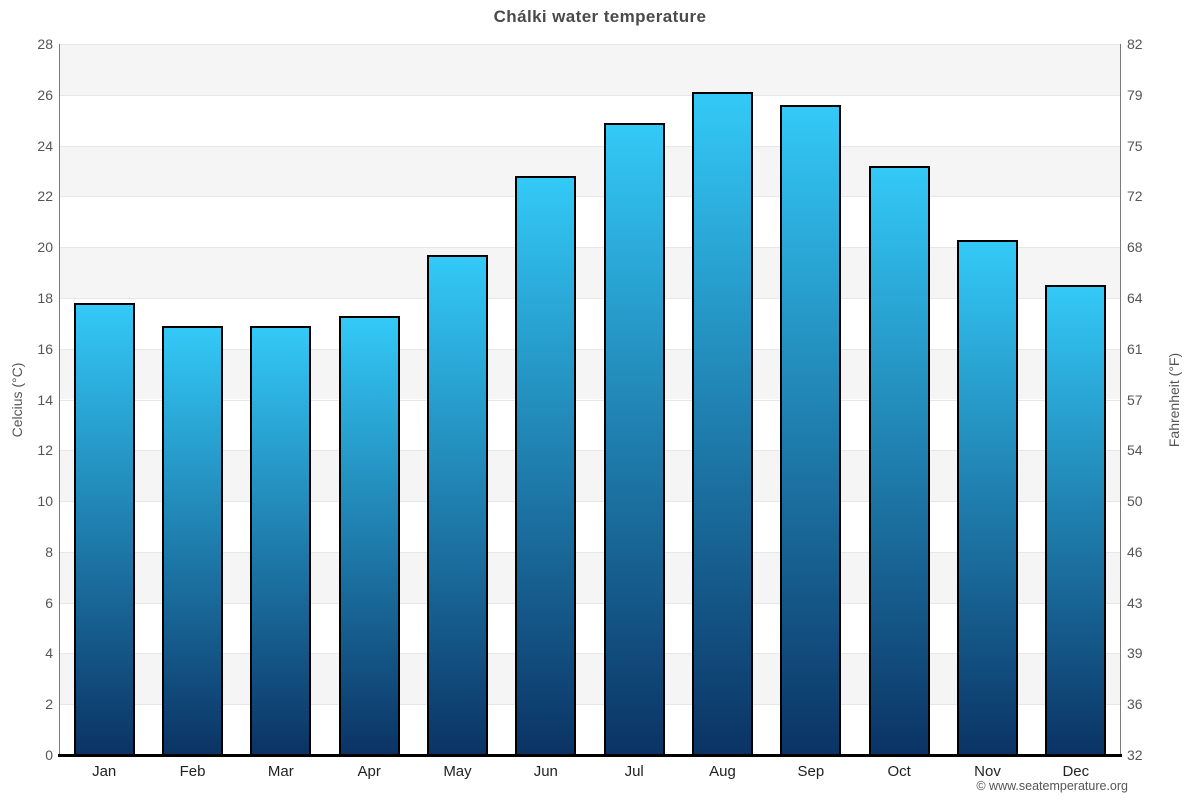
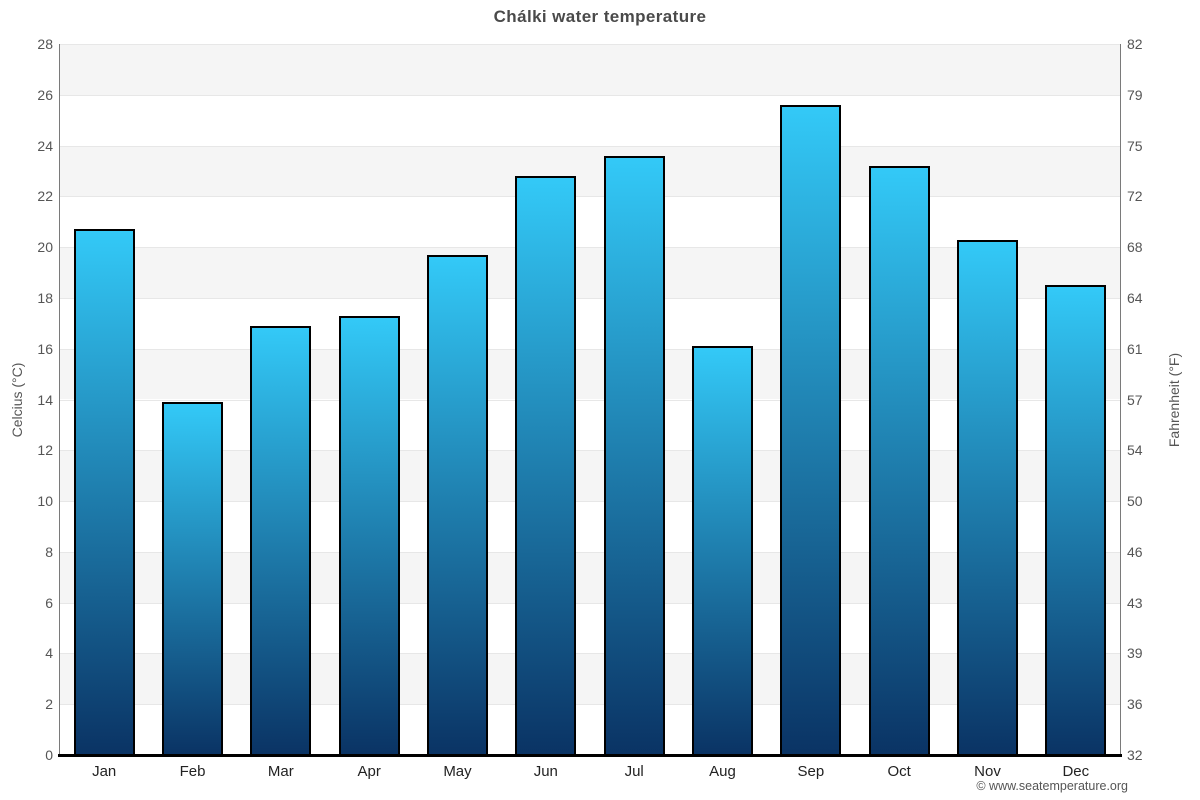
Jan: 17.8 -> 20.7
Feb: 16.9 -> 13.9
Jul: 24.9 -> 23.6
Aug: 26.1 -> 16.1
